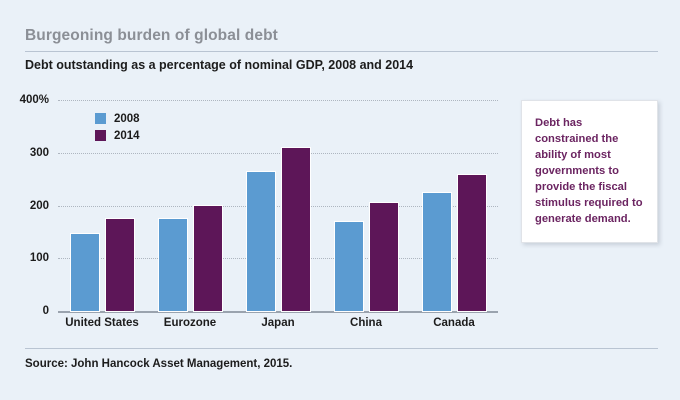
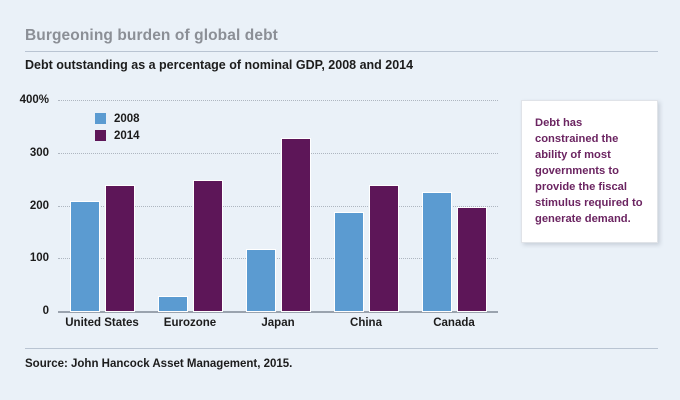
2008/United States: 150% -> 210%
2014/United States: 180% -> 240%
2008/Eurozone: 180% -> 30%
2014/Eurozone: 200% -> 250%
2008/Japan: 270% -> 120%
2014/Japan: 310% -> 330%
2008/China: 170% -> 190%
2014/China: 210% -> 240%
2014/Canada: 260% -> 200%
